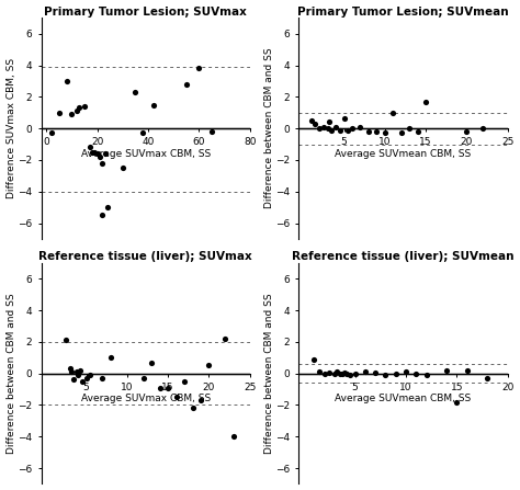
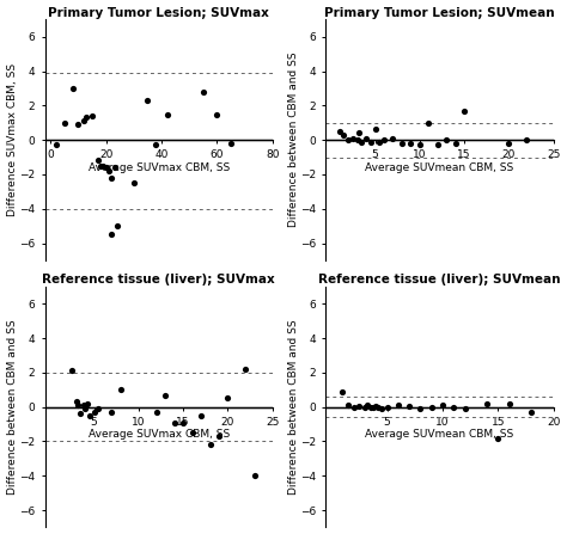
Primary Tumor Lesion; SUVmax/60: 3.8 -> 1.5
